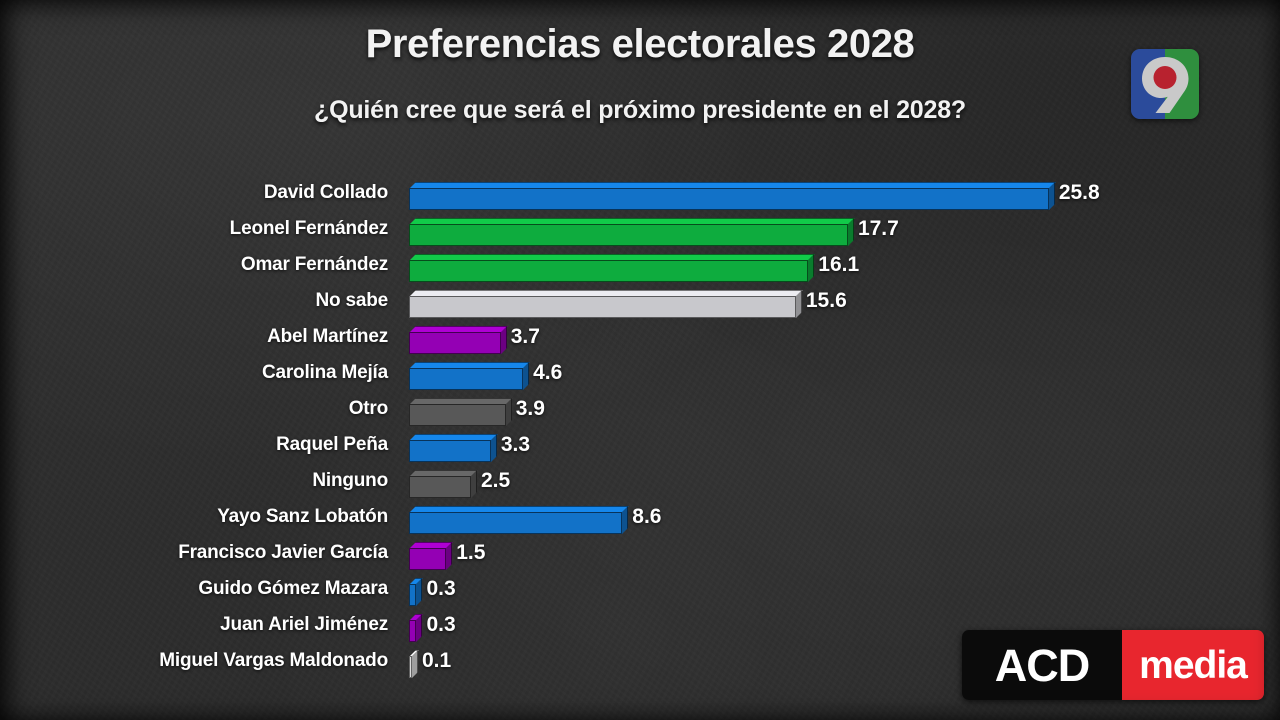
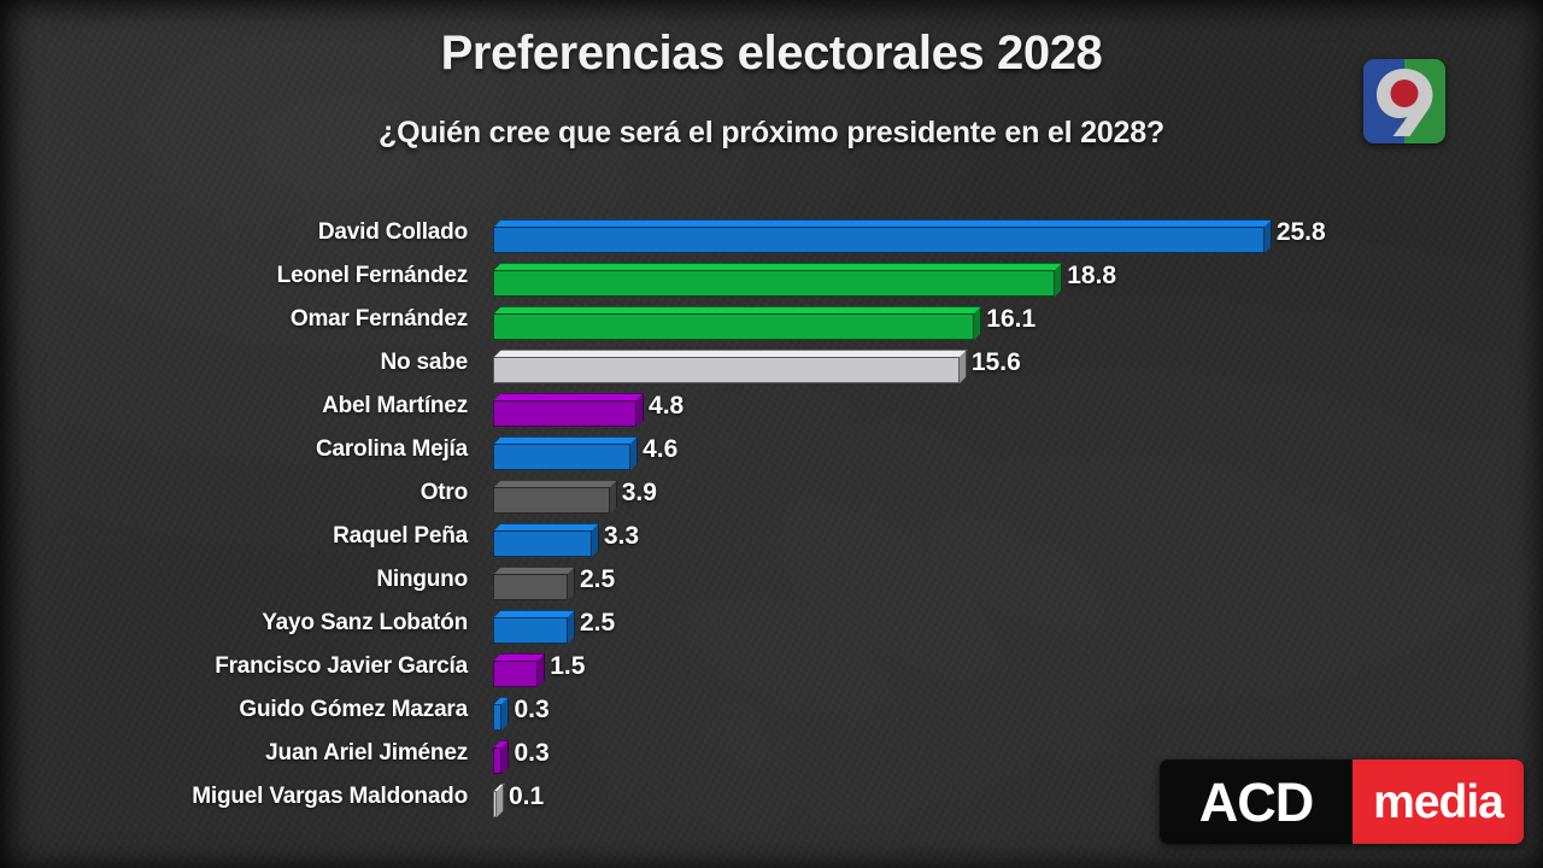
Leonel Fernández: 17.7 -> 18.8
Abel Martínez: 3.7 -> 4.8
Yayo Sanz Lobatón: 8.6 -> 2.5
